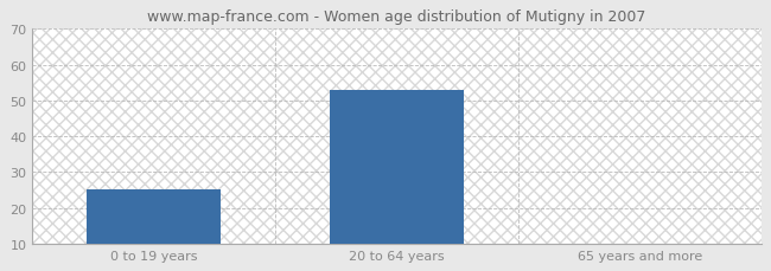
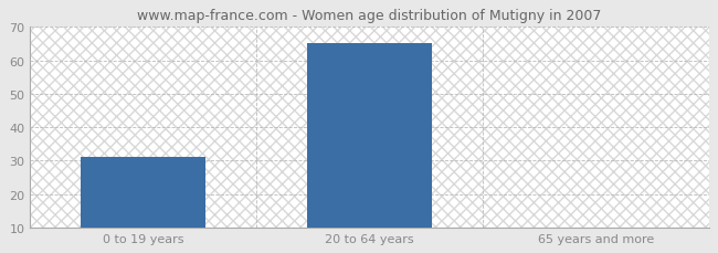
0 to 19 years: 25 -> 31
20 to 64 years: 53 -> 65
